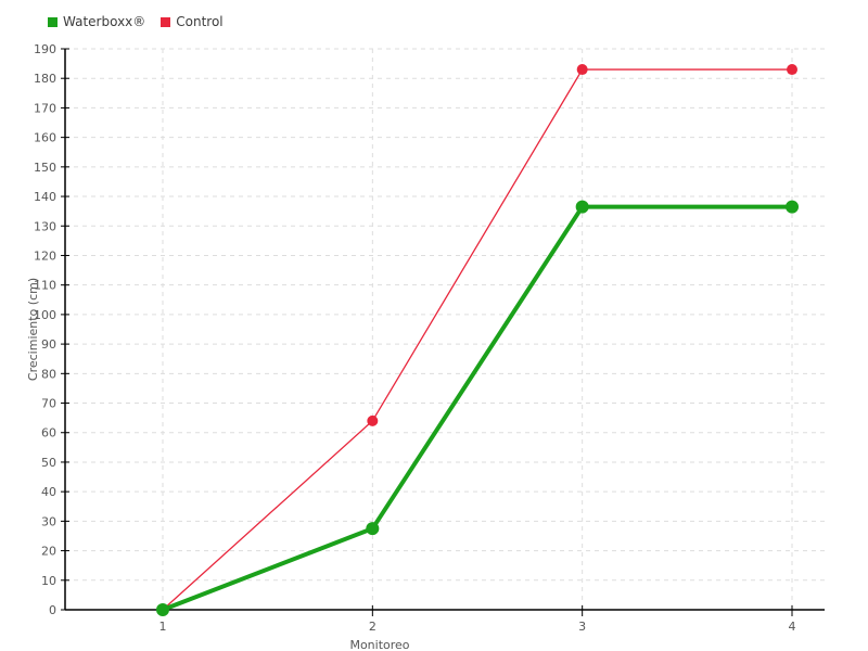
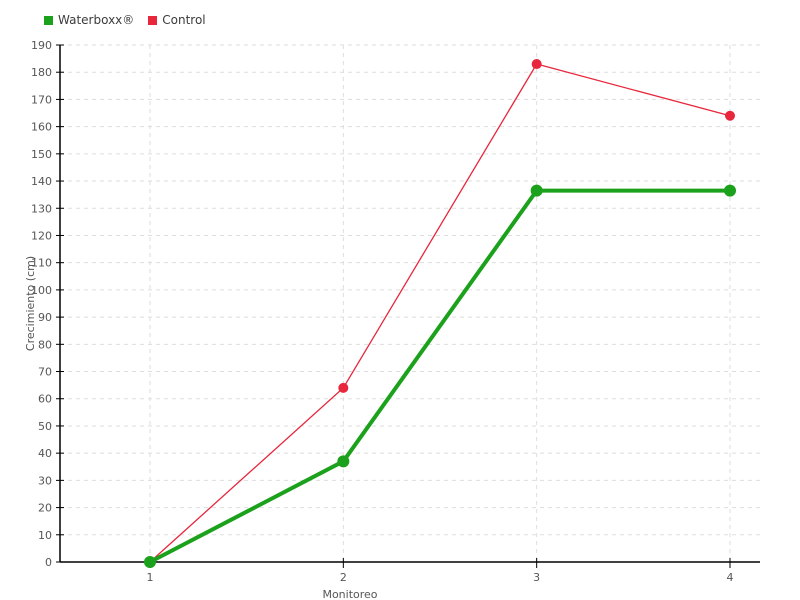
Waterboxx®/2: 28 -> 37
Control/4: 183 -> 164
